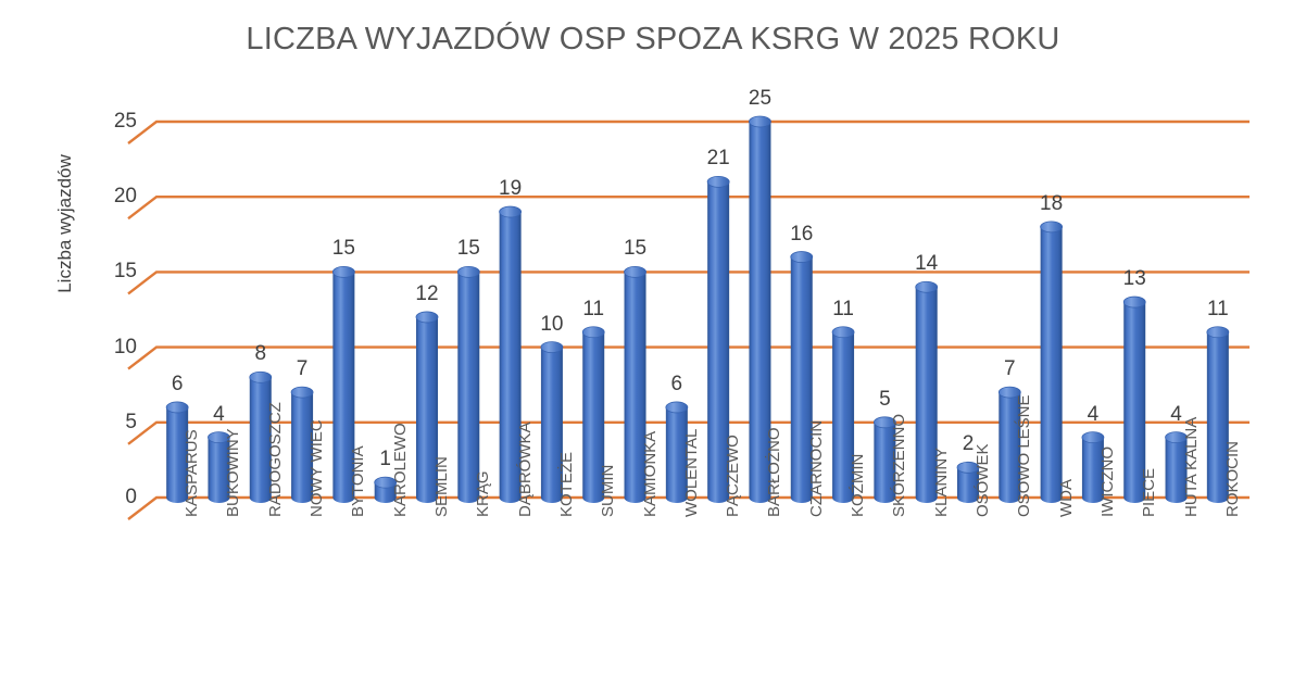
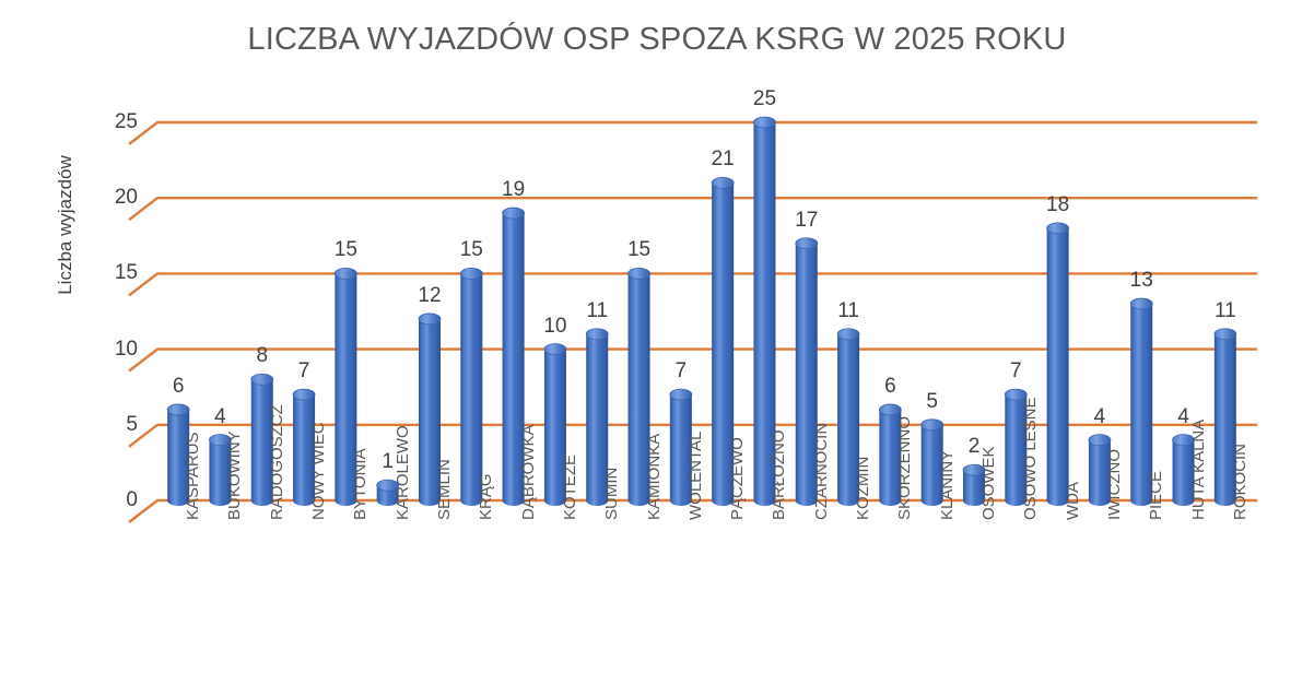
WOLENTAL: 6 -> 7
CZARNOCIN: 16 -> 17
SKÓRZENNO: 5 -> 6
KLANINY: 14 -> 5
